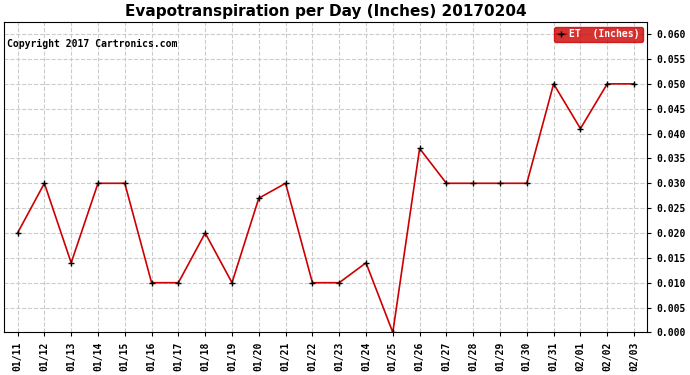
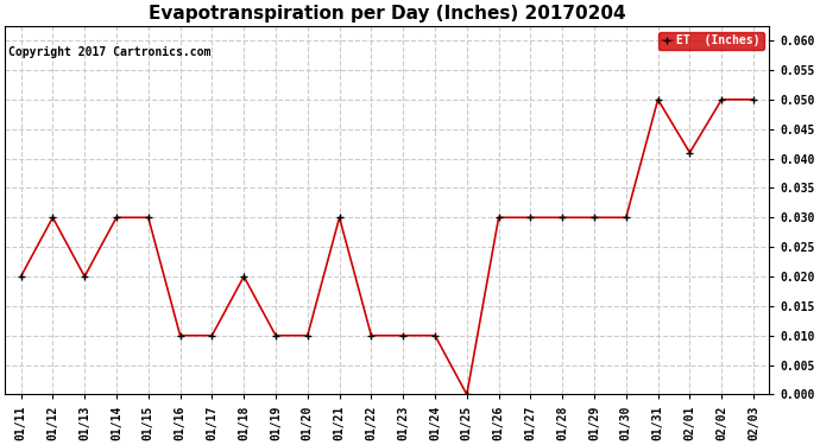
01/13: 0.014 -> 0.020
01/20: 0.027 -> 0.010
01/24: 0.014 -> 0.010
01/26: 0.037 -> 0.030
